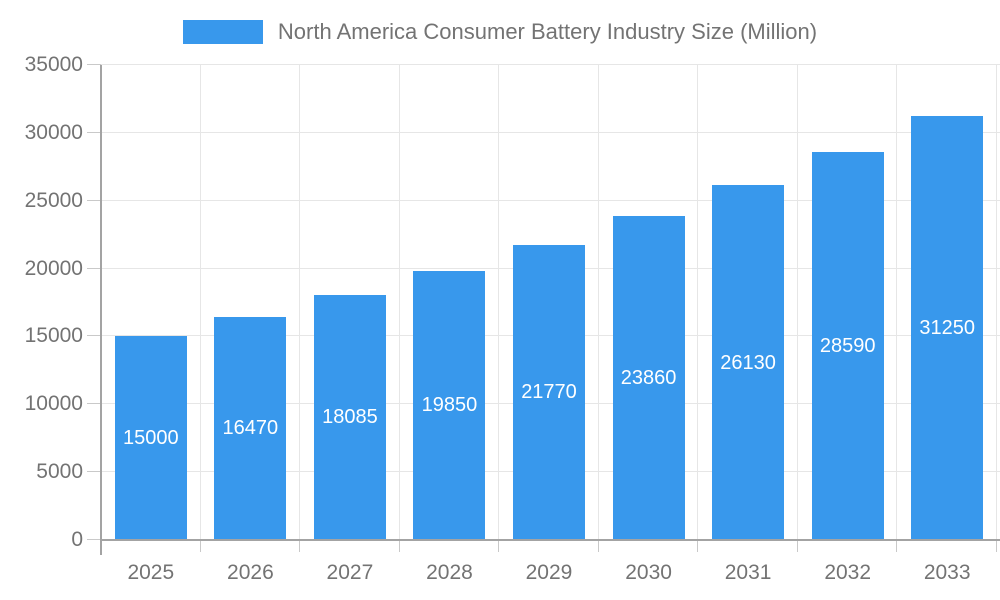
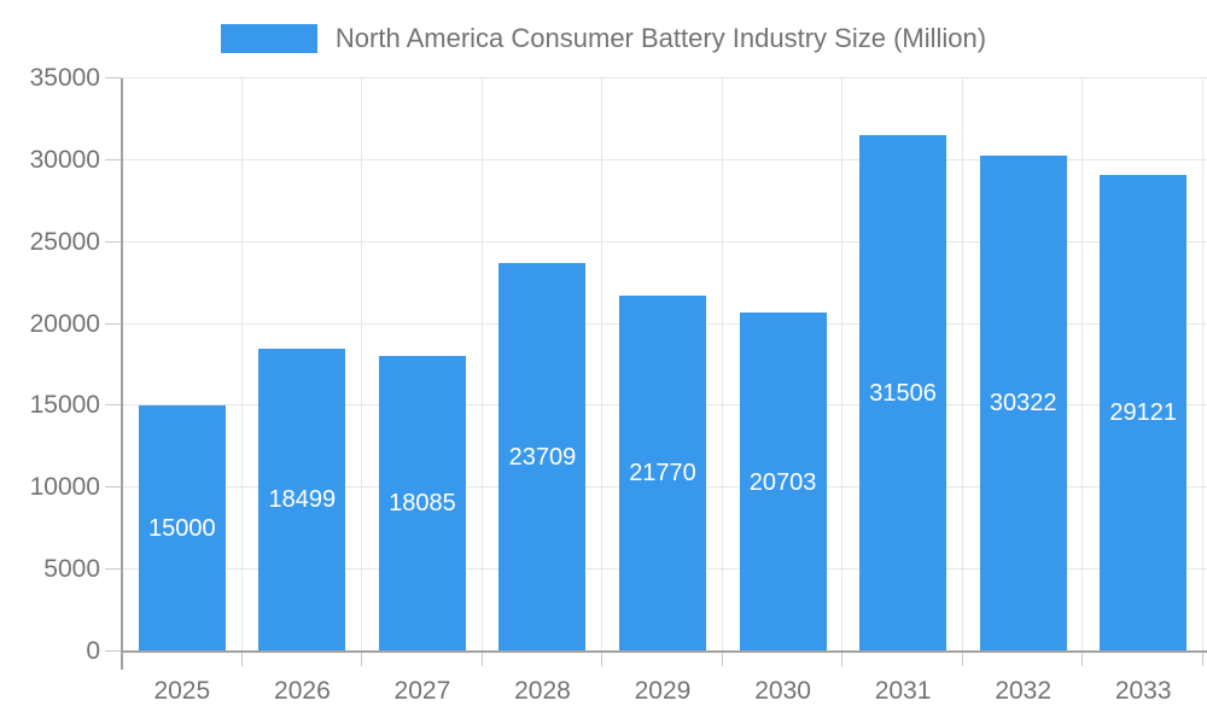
2026: 16470 -> 18499
2028: 19850 -> 23709
2030: 23860 -> 20703
2031: 26130 -> 31506
2032: 28590 -> 30322
2033: 31250 -> 29121
